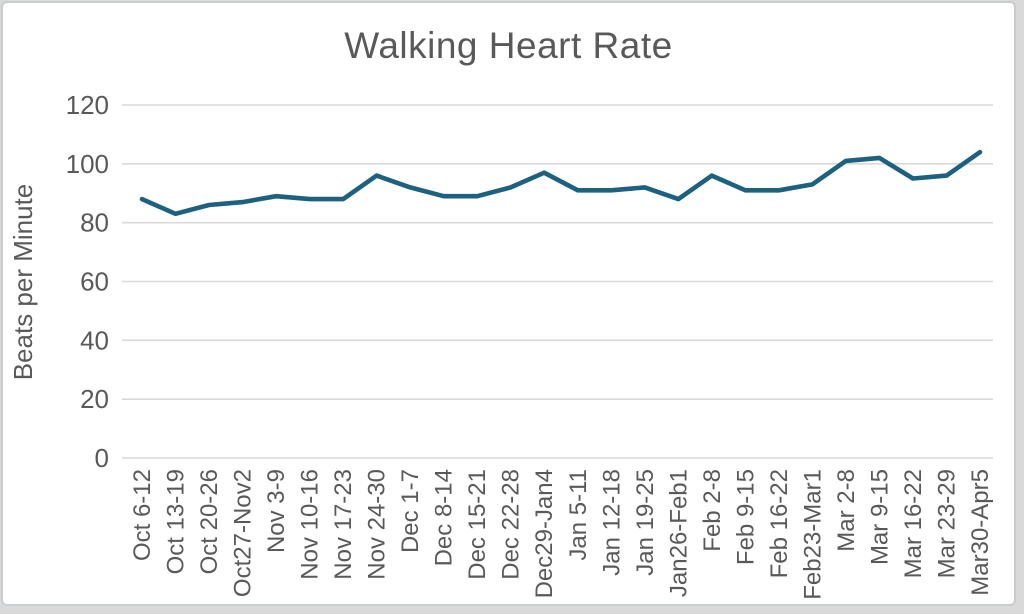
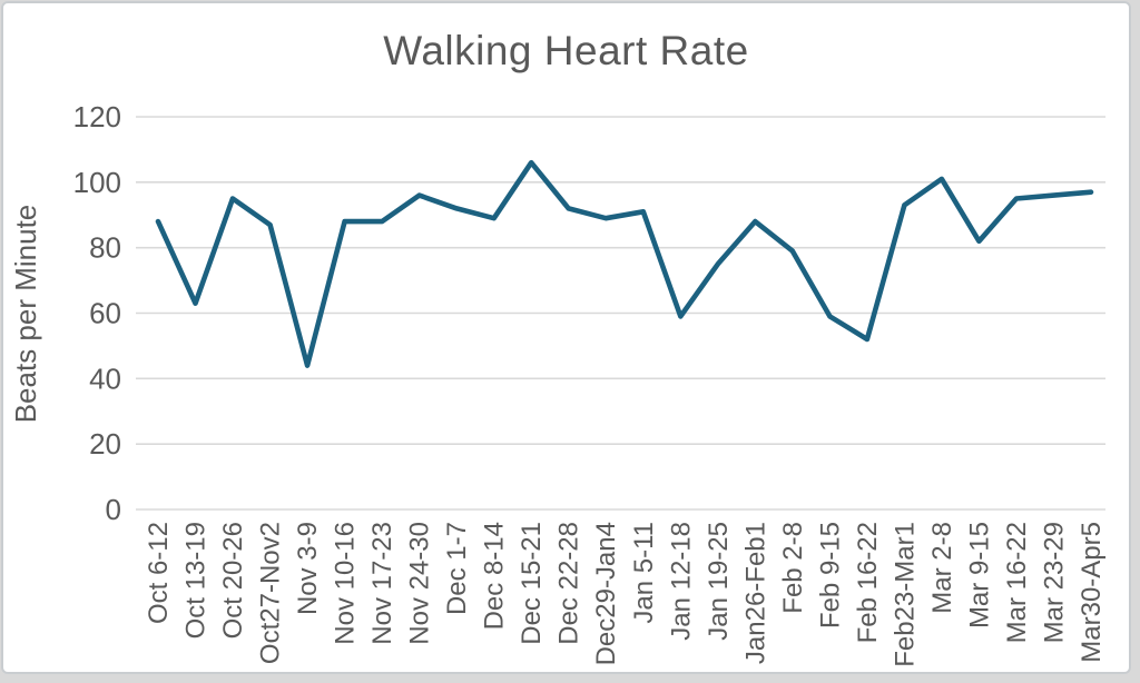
Oct 13-19: 83 -> 63
Oct 20-26: 86 -> 95
Nov 3-9: 89 -> 44
Dec 15-21: 89 -> 106
Dec29-Jan4: 97 -> 89
Jan 12-18: 91 -> 59
Jan 19-25: 92 -> 75
Feb 2-8: 96 -> 79
Feb 9-15: 91 -> 59
Feb 16-22: 91 -> 52
Mar 9-15: 102 -> 82
Mar30-Apr5: 104 -> 97
